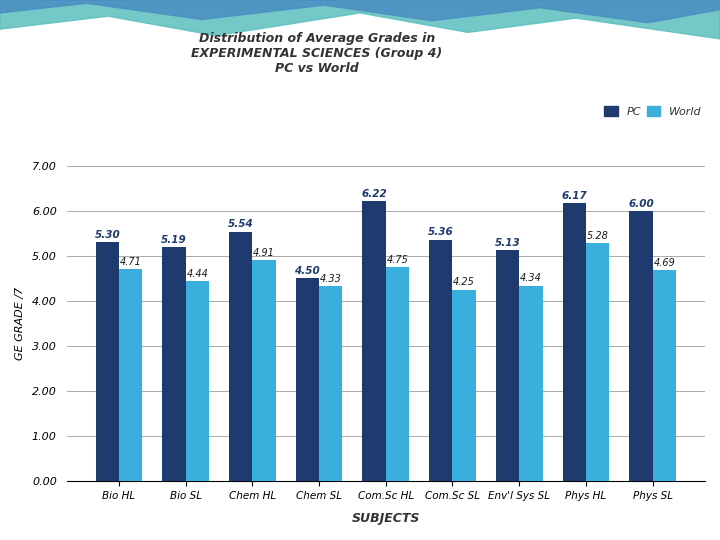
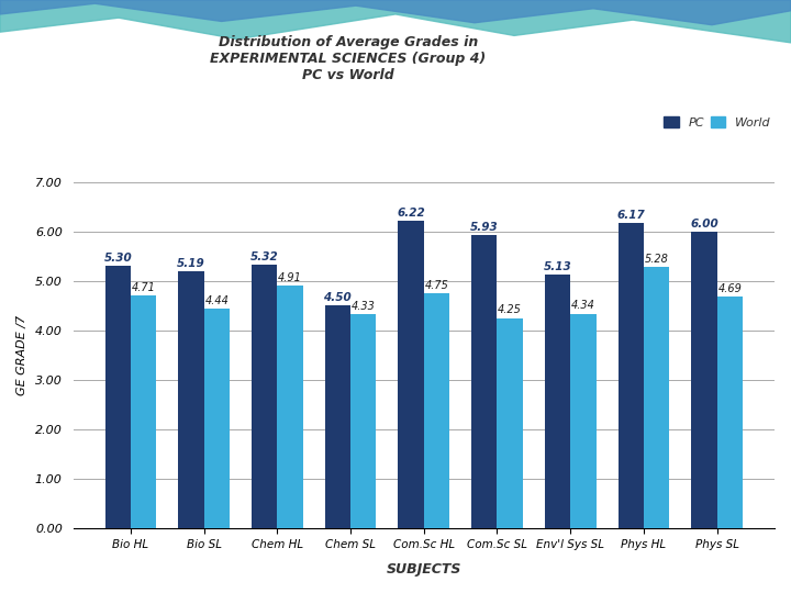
PC/Chem HL: 5.54 -> 5.32
PC/Com.Sc SL: 5.36 -> 5.93
